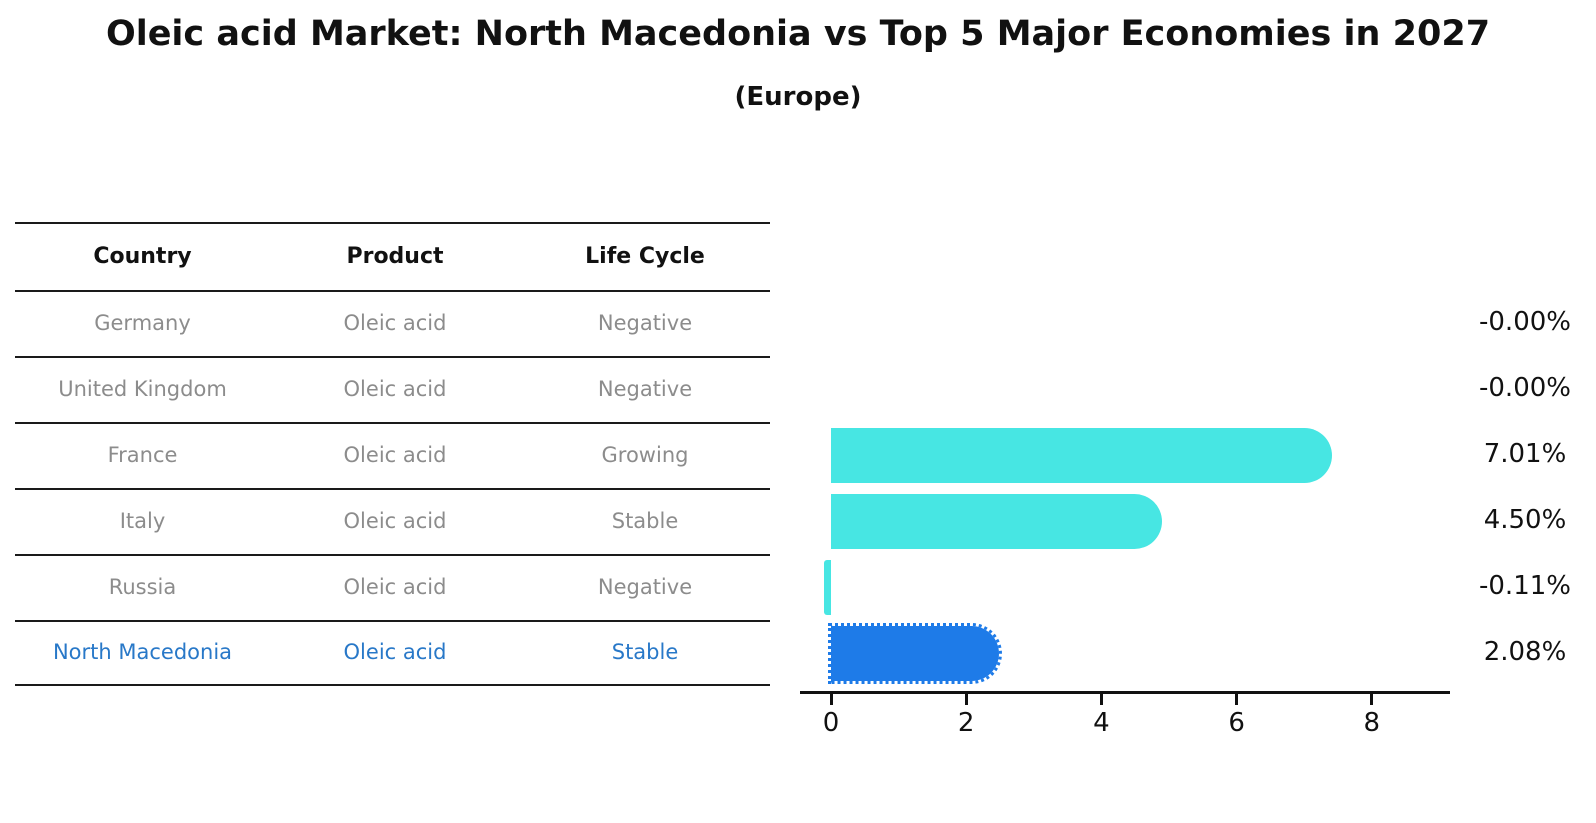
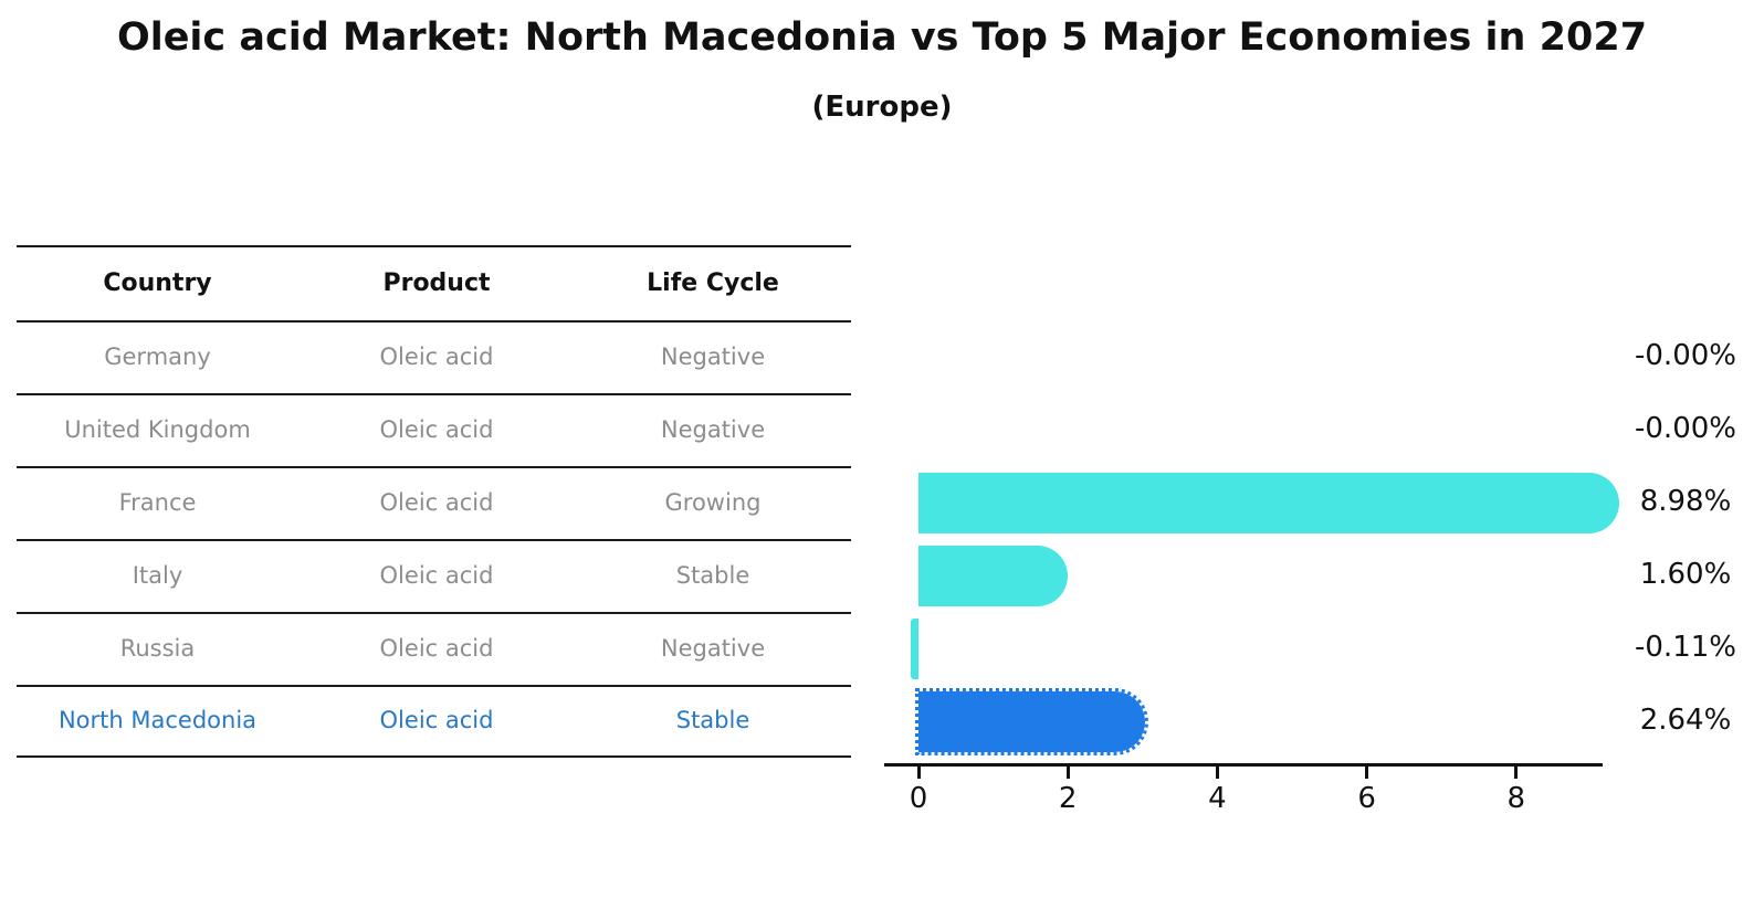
France: 7.01% -> 8.98%
Italy: 4.50% -> 1.60%
North Macedonia: 2.08% -> 2.64%
